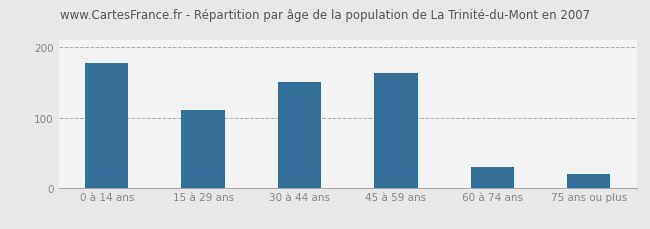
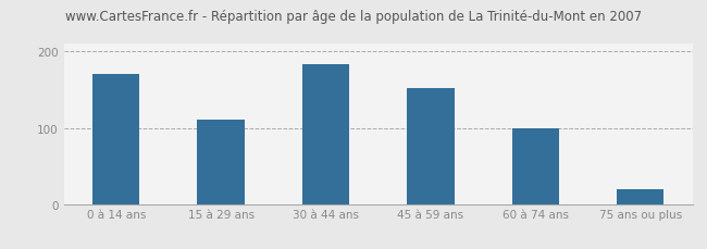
0 à 14 ans: 178 -> 170
30 à 44 ans: 150 -> 183
45 à 59 ans: 164 -> 152
60 à 74 ans: 30 -> 99
